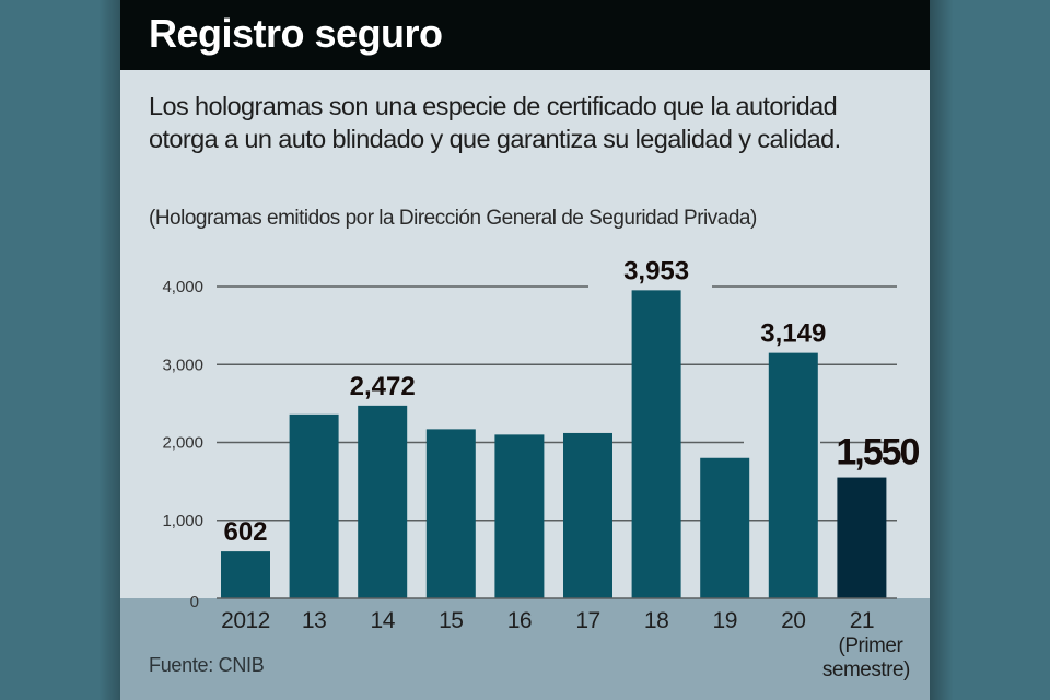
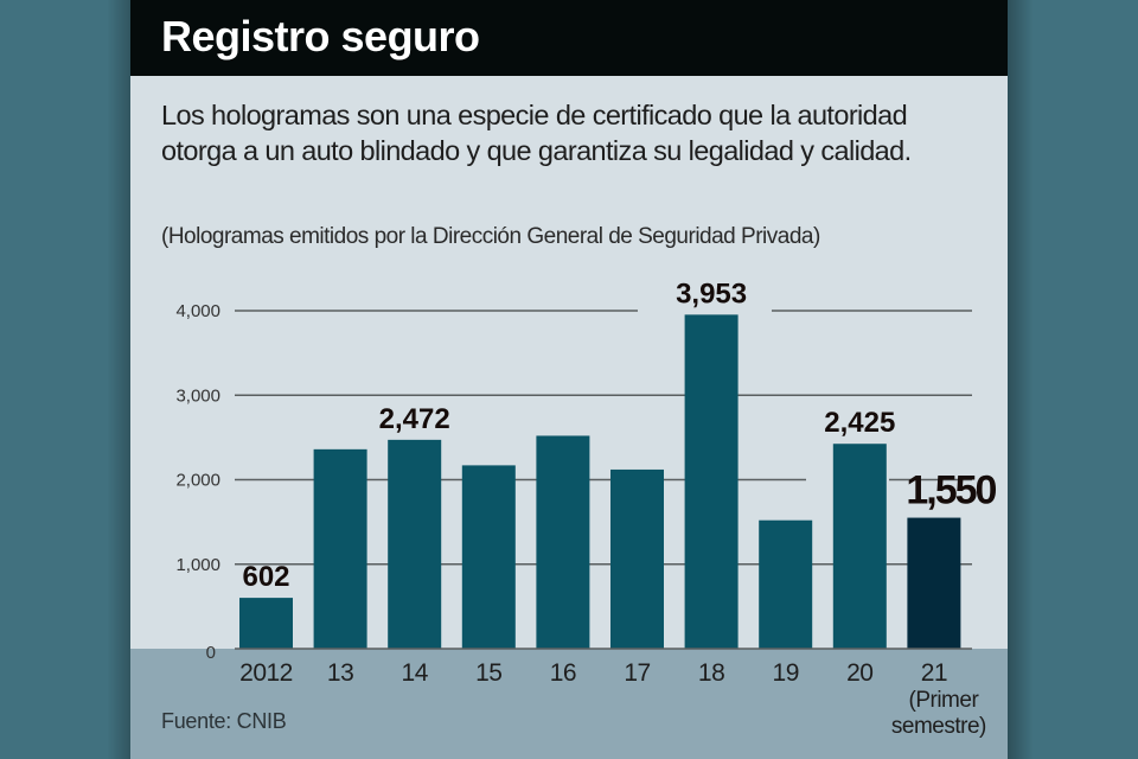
16: 2100 -> 2500
19: 1800 -> 1500
20: 3,149 -> 2,425
